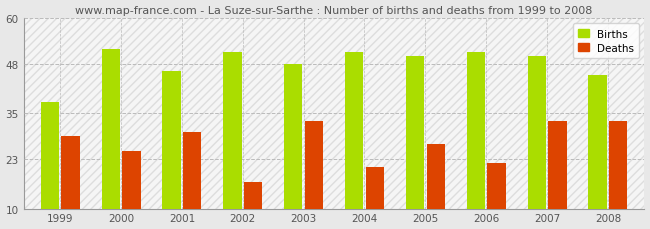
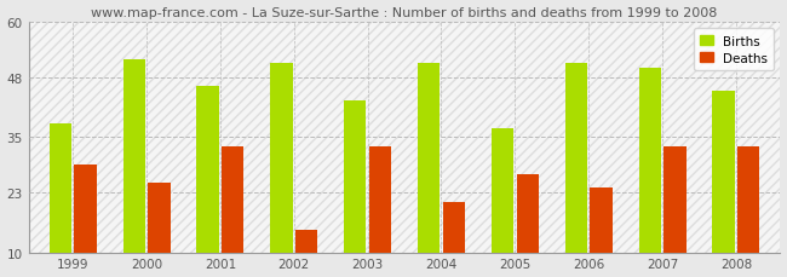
Deaths/2001: 30 -> 33
Deaths/2002: 17 -> 15
Births/2003: 48 -> 43
Births/2005: 50 -> 37
Deaths/2006: 22 -> 24
